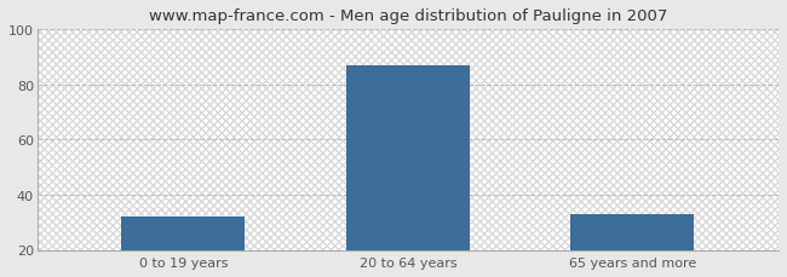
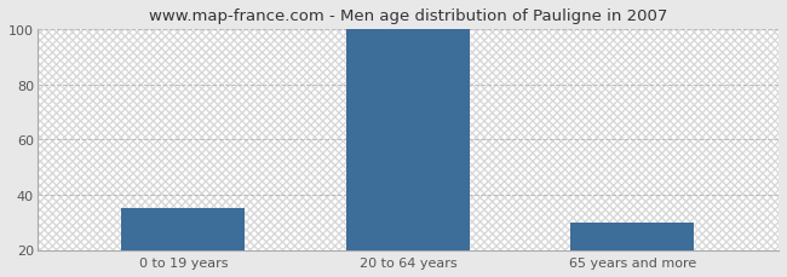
0 to 19 years: 32 -> 35
20 to 64 years: 87 -> 100
65 years and more: 33 -> 30
